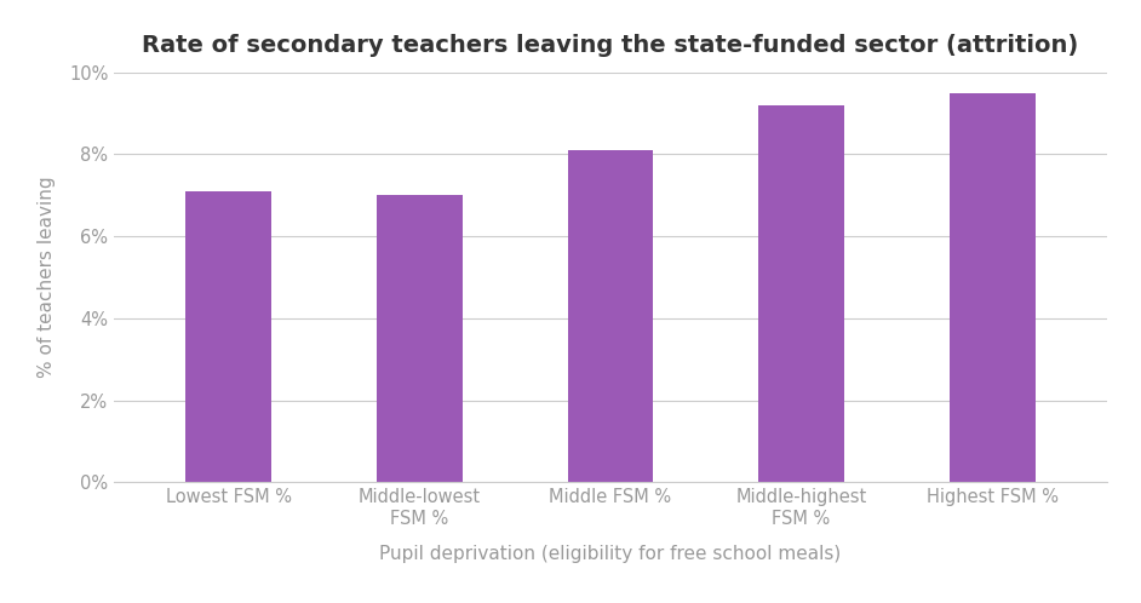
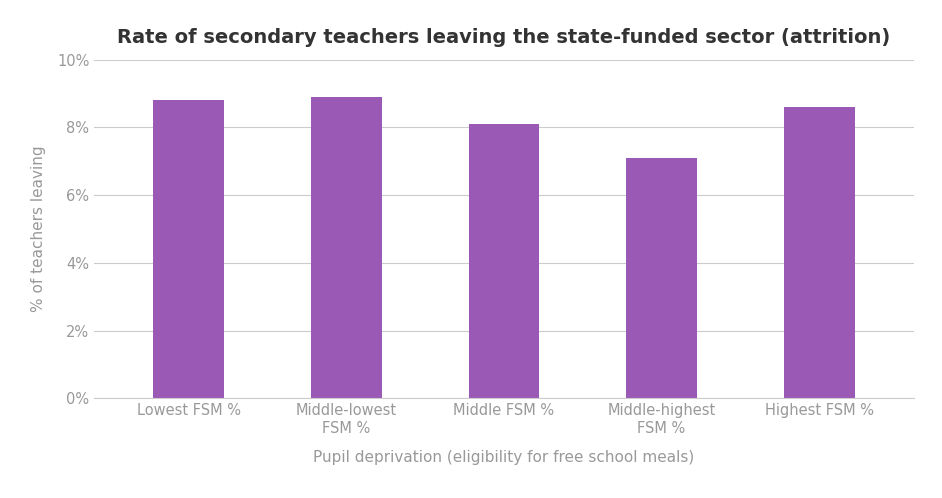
Lowest FSM %: 7.1% -> 8.8%
Middle-lowest FSM %: 7.0% -> 8.9%
Middle-highest FSM %: 9.2% -> 7.1%
Highest FSM %: 9.5% -> 8.6%
